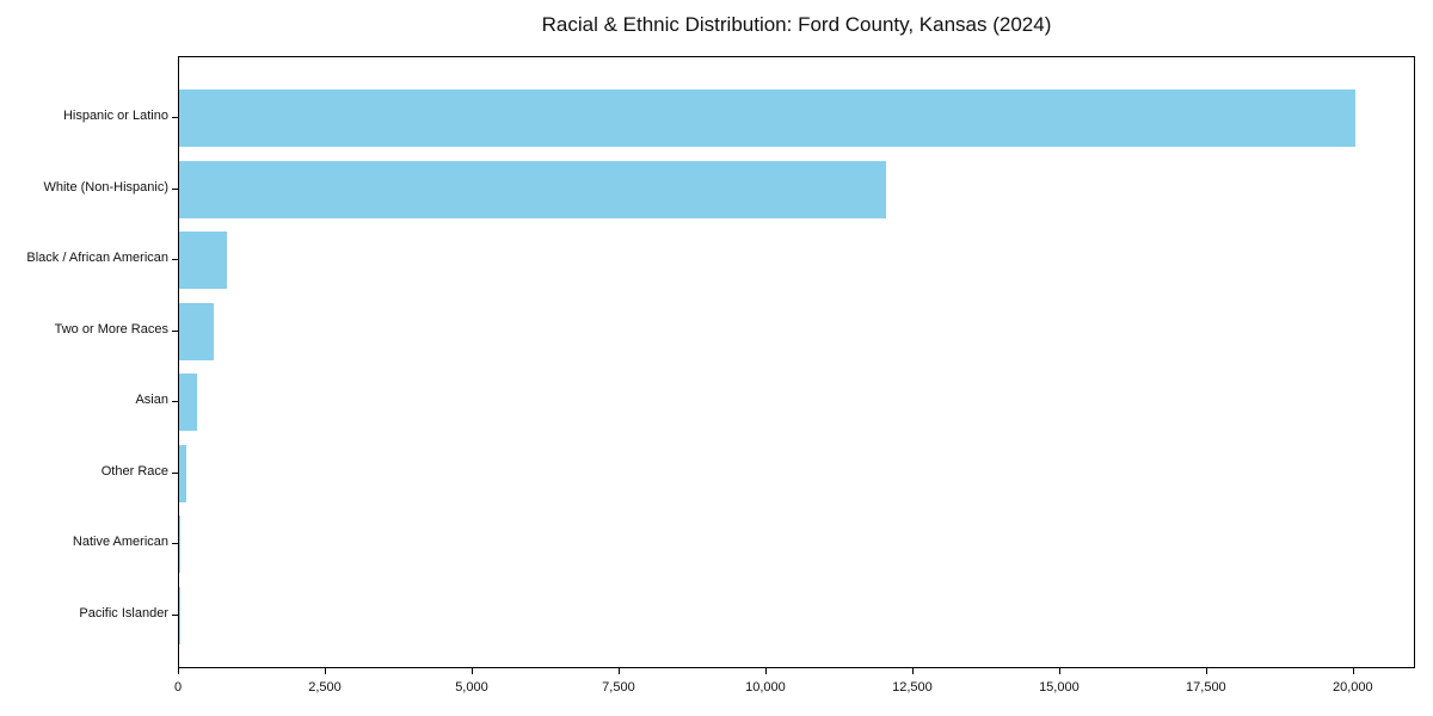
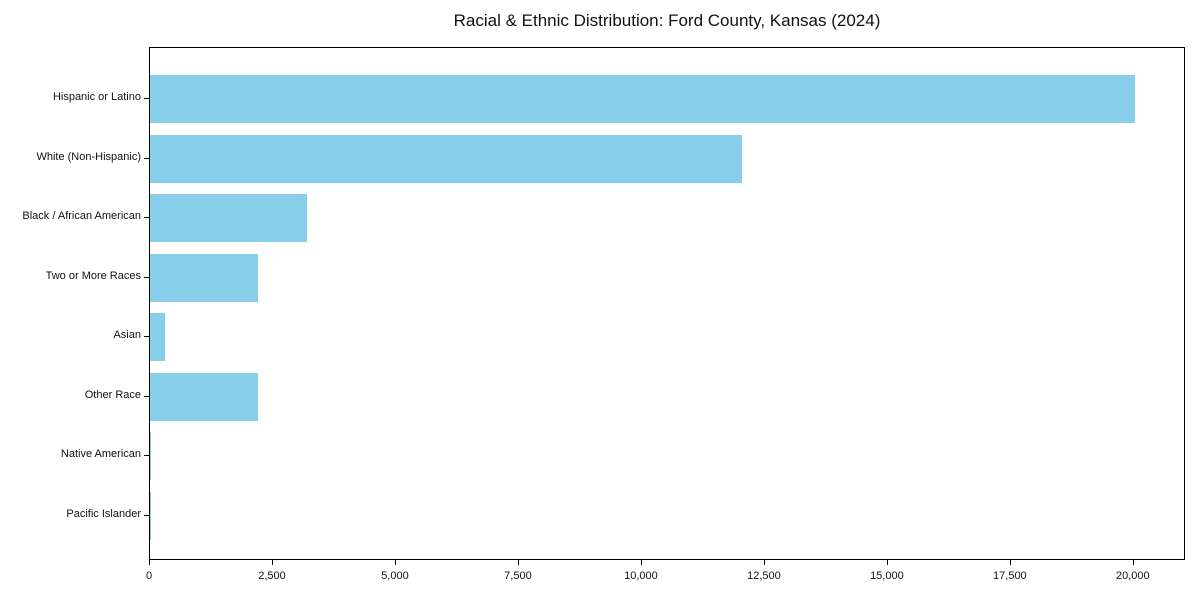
Black / African American: 800 -> 3200
Two or More Races: 600 -> 2200
Other Race: 100 -> 2200
